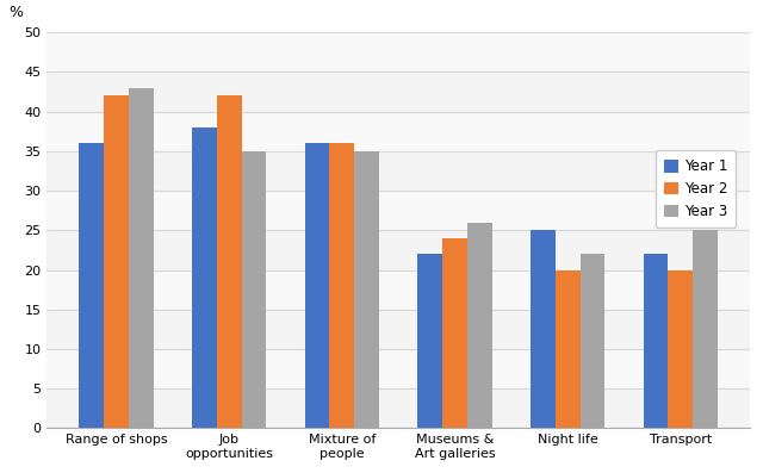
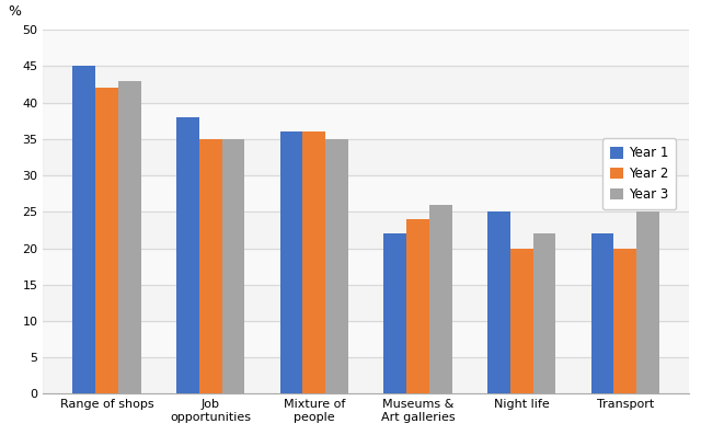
Year 1/Range of shops: 36 -> 45
Year 2/Job opportunities: 42 -> 35
